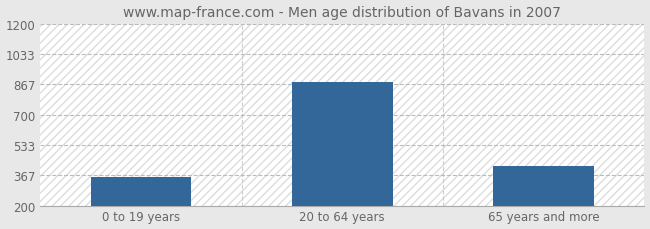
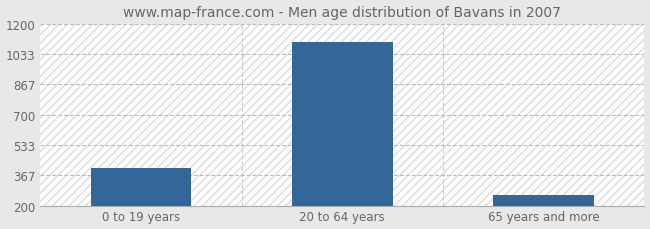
0 to 19 years: 360 -> 410
20 to 64 years: 880 -> 1100
65 years and more: 420 -> 260
